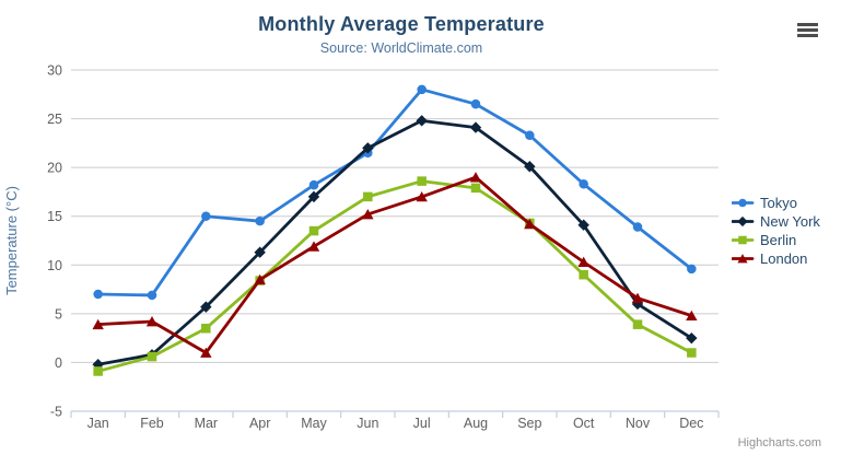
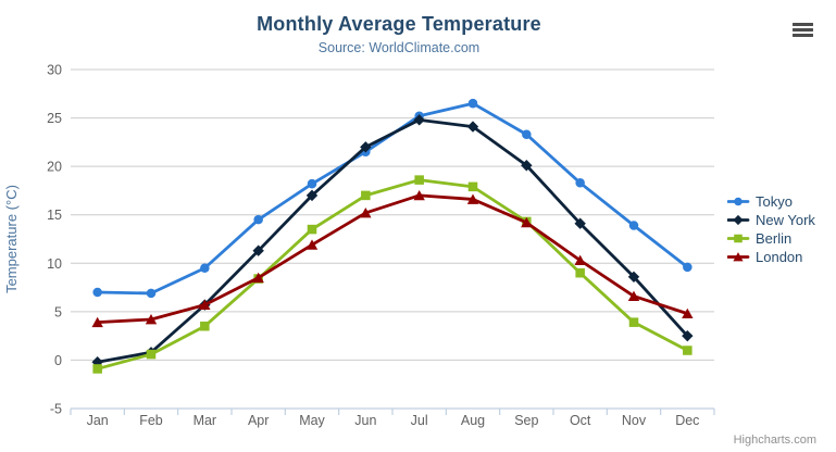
Tokyo/Mar: 15 -> 10
London/Mar: 1 -> 6
Tokyo/Jul: 28 -> 25
London/Aug: 19 -> 17
New York/Nov: 6 -> 9
